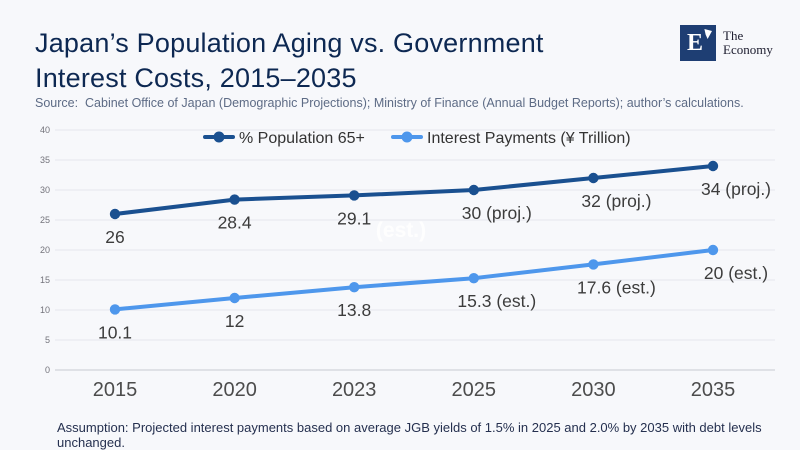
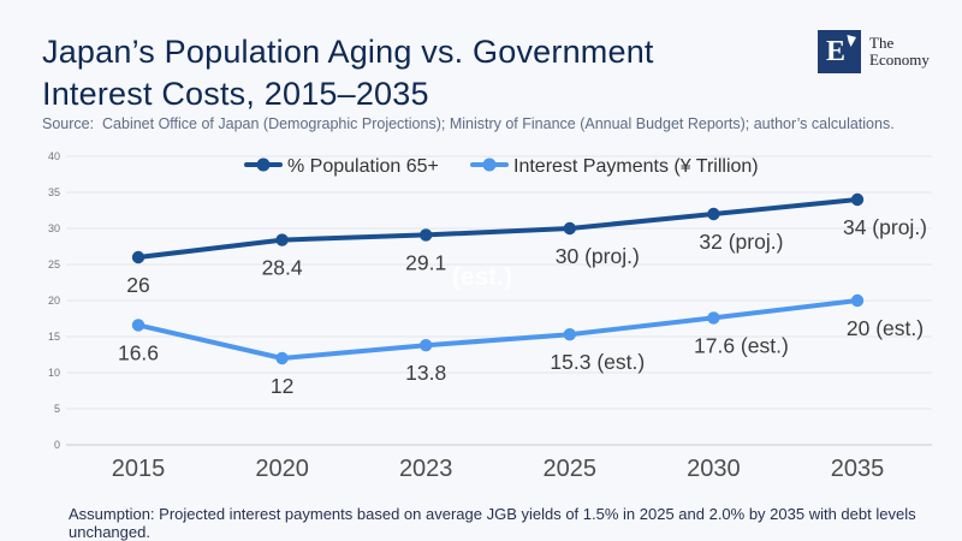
Interest Payments (¥ Trillion)/2015: 10.1 -> 16.6
